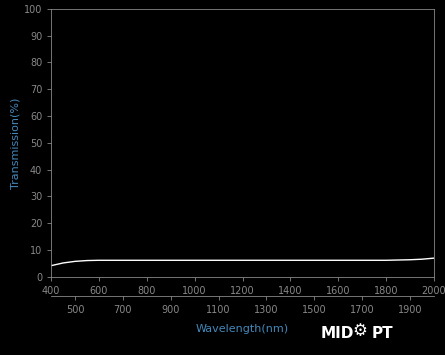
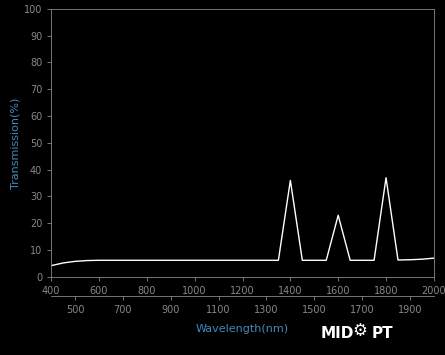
1400: 6.2 -> 36.0
1600: 6.2 -> 23.0
1800: 6.2 -> 37.0
